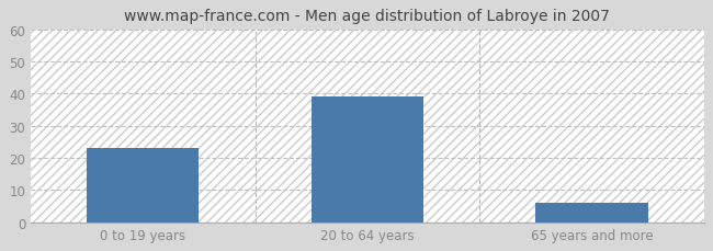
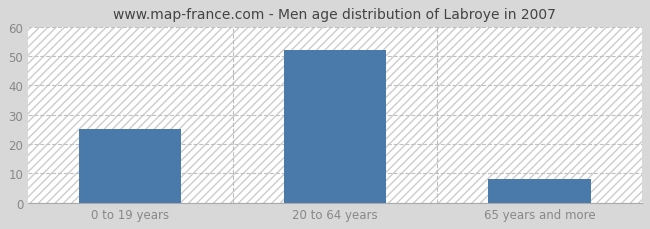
0 to 19 years: 23 -> 25
20 to 64 years: 39 -> 52
65 years and more: 6 -> 8
